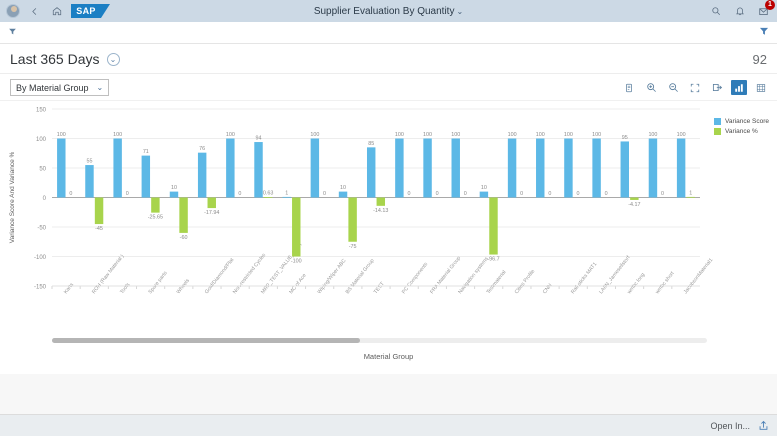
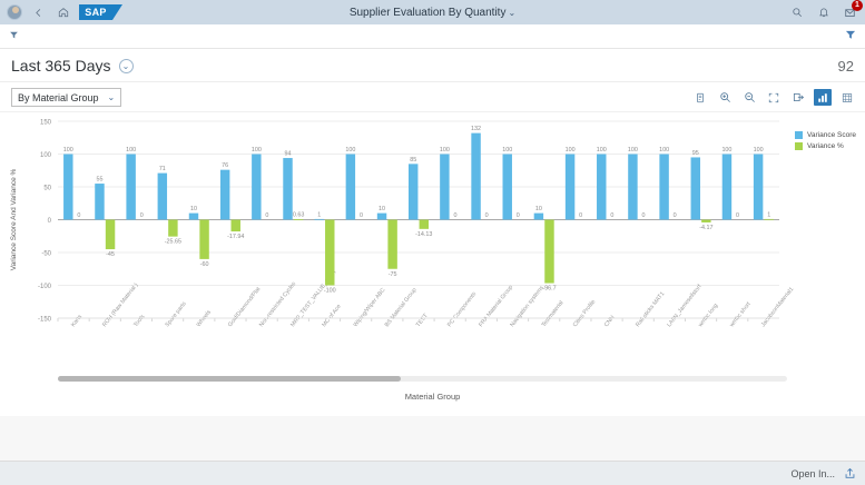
Variance Score/FRA Material Group: 100 -> 132
